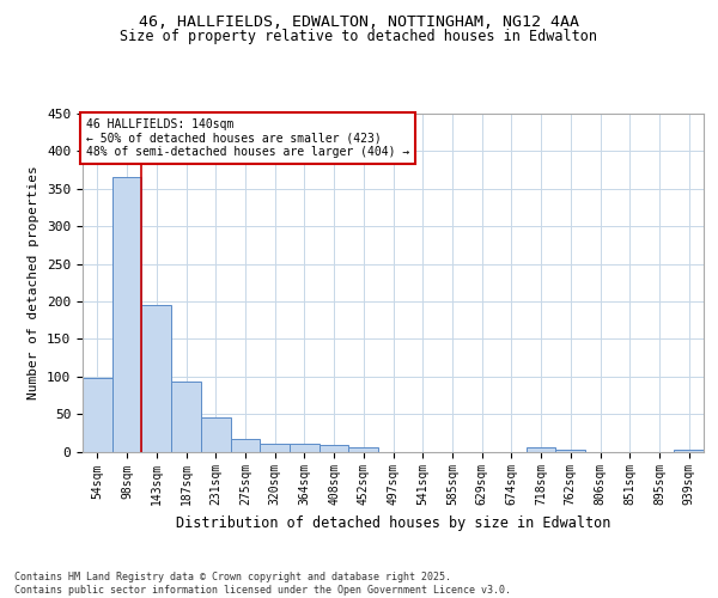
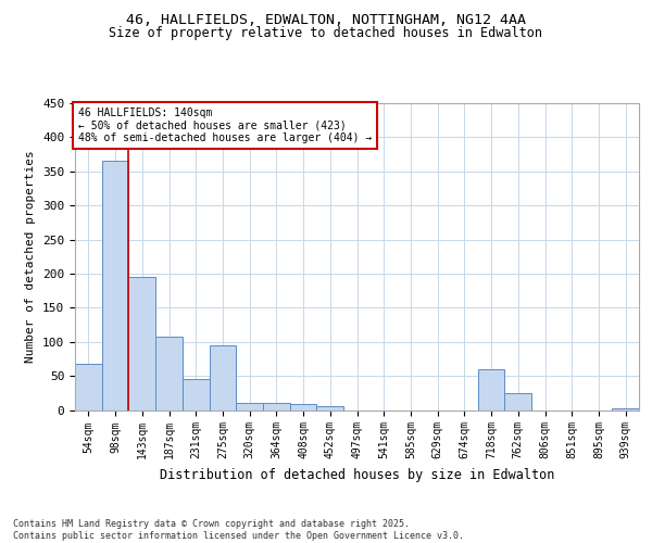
54sqm: 98 -> 68
187sqm: 93 -> 108
275sqm: 16 -> 94
718sqm: 5 -> 60
762sqm: 3 -> 24
